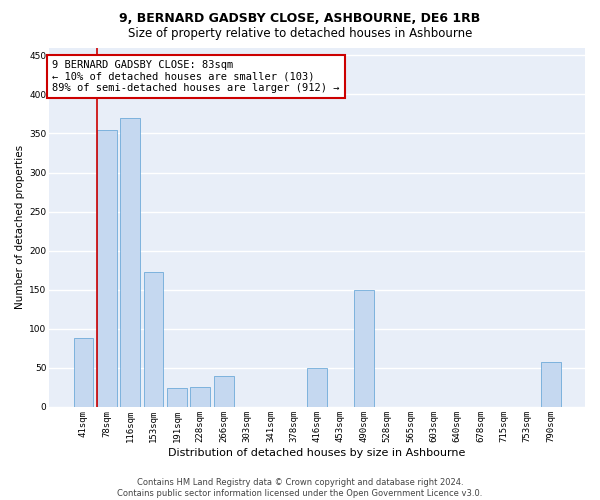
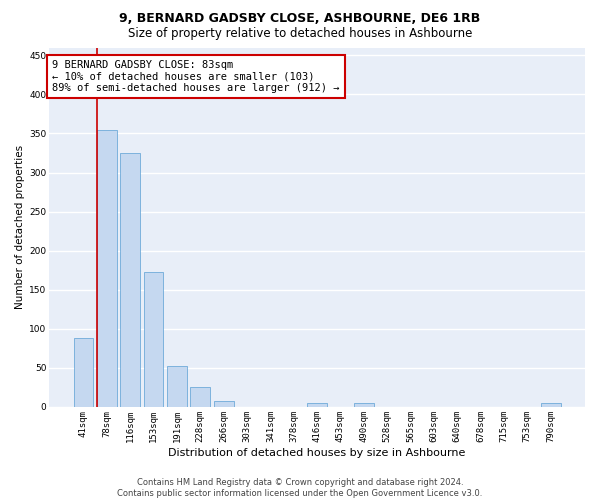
116sqm: 370 -> 325
191sqm: 24 -> 52
266sqm: 40 -> 8
416sqm: 50 -> 5
490sqm: 150 -> 5
790sqm: 58 -> 5
